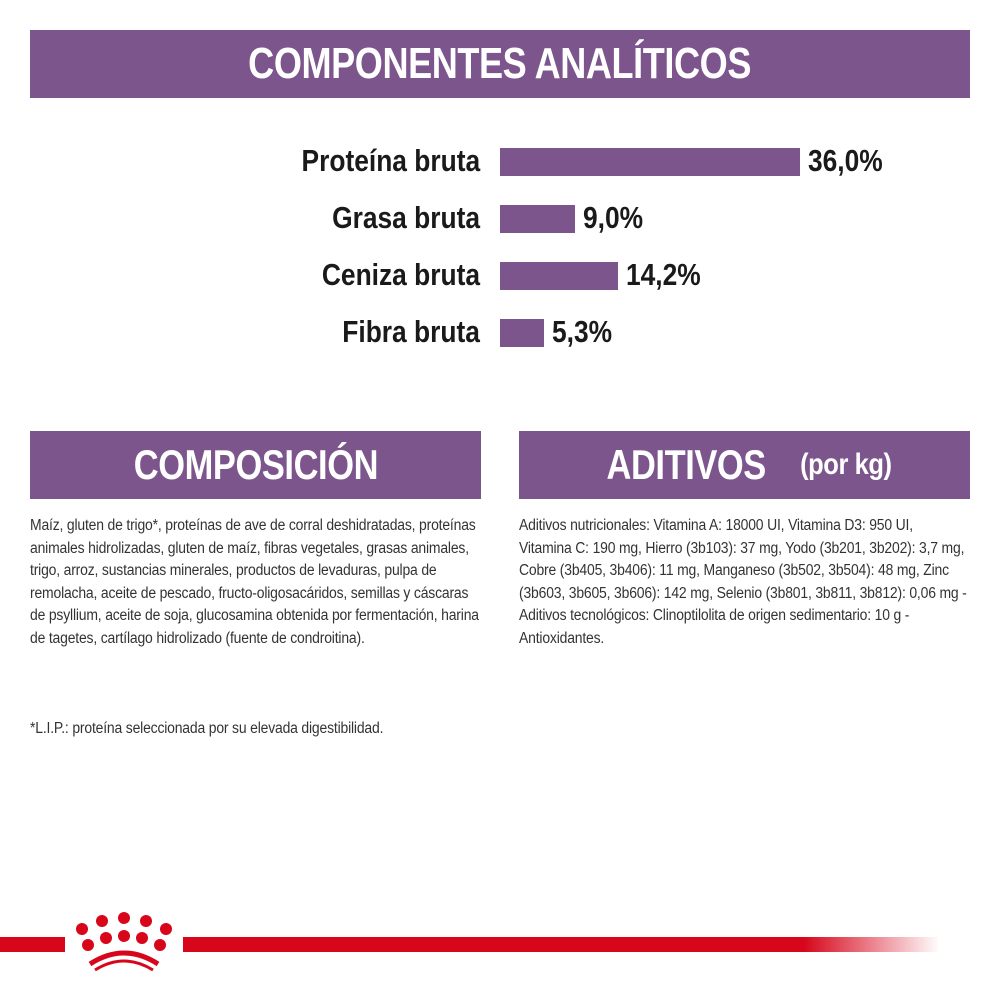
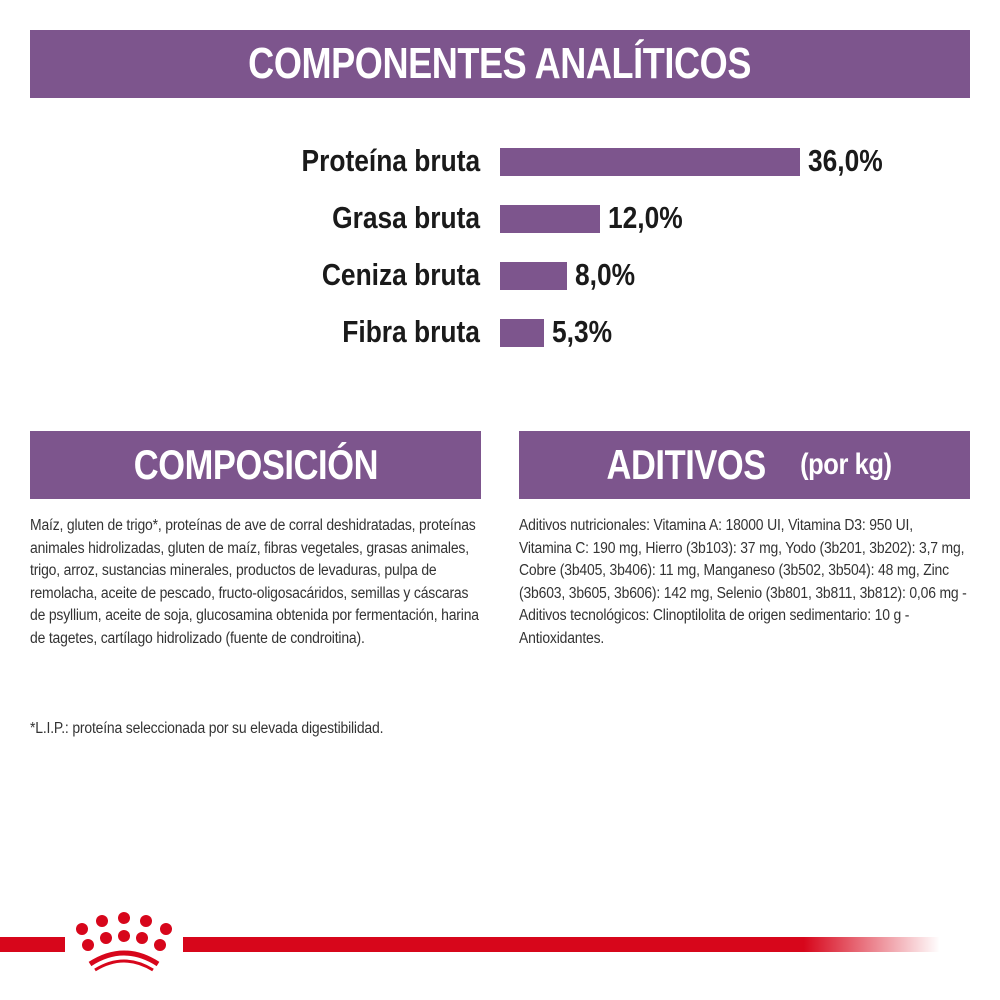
Grasa bruta: 9,0% -> 12,0%
Ceniza bruta: 14,2% -> 8,0%
